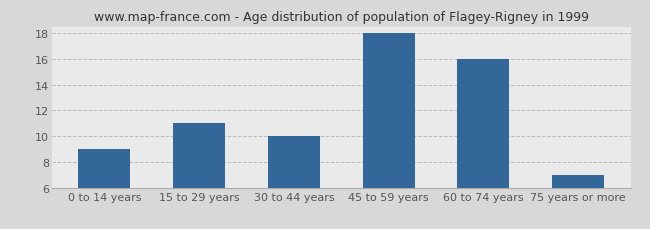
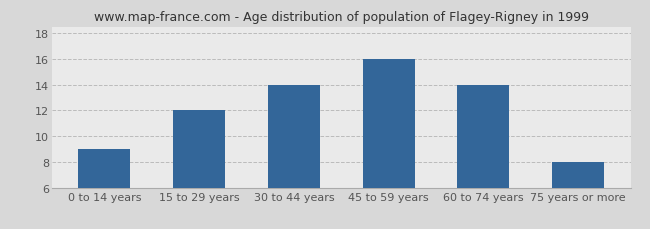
15 to 29 years: 11 -> 12
30 to 44 years: 10 -> 14
45 to 59 years: 18 -> 16
60 to 74 years: 16 -> 14
75 years or more: 7 -> 8
